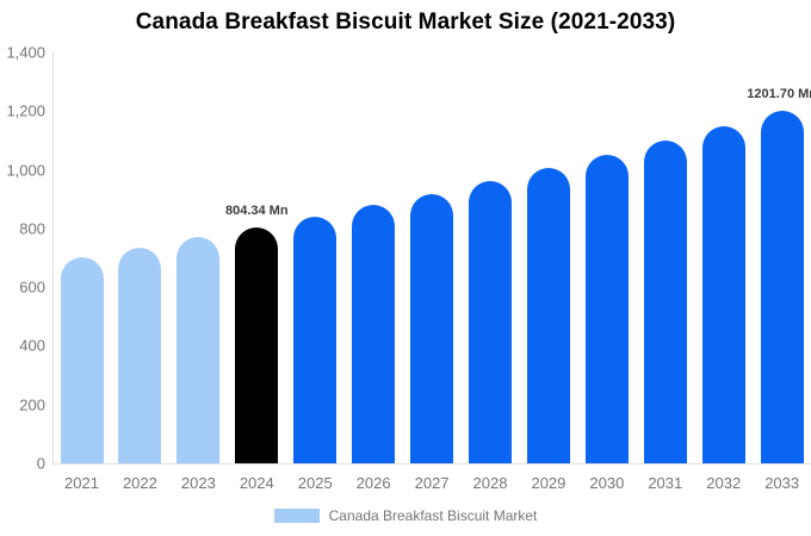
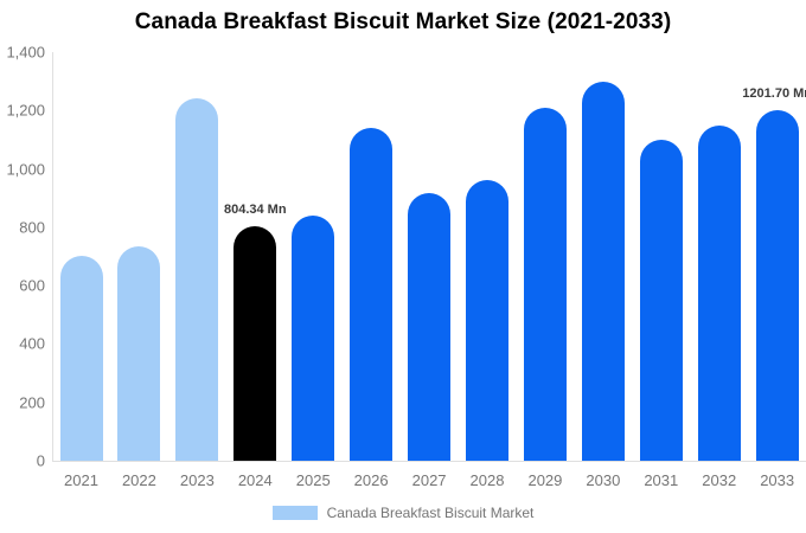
2023: 770 -> 1240
2026: 880 -> 1140
2029: 1000 -> 1210
2030: 1050 -> 1300
